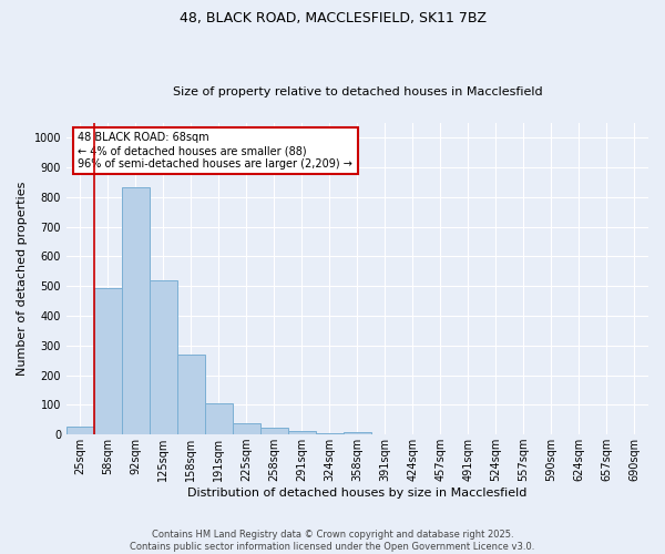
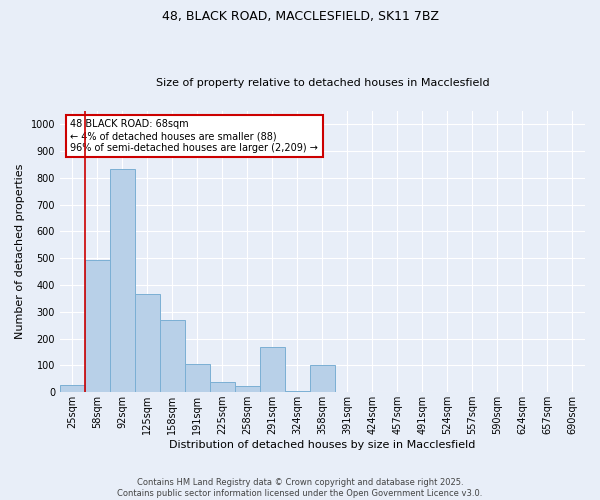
125sqm: 520 -> 365
291sqm: 10 -> 170
358sqm: 8 -> 100
